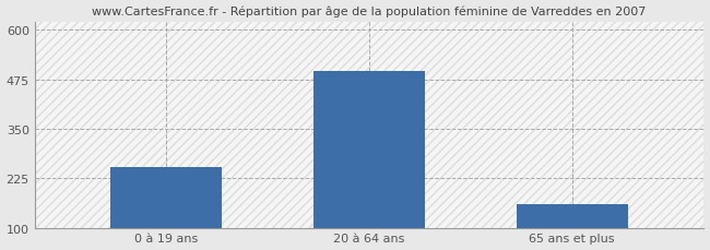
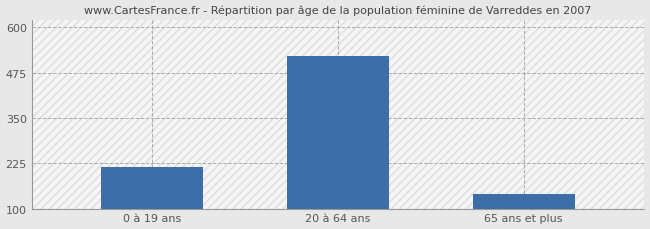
0 à 19 ans: 253 -> 215
20 à 64 ans: 497 -> 520
65 ans et plus: 160 -> 140
